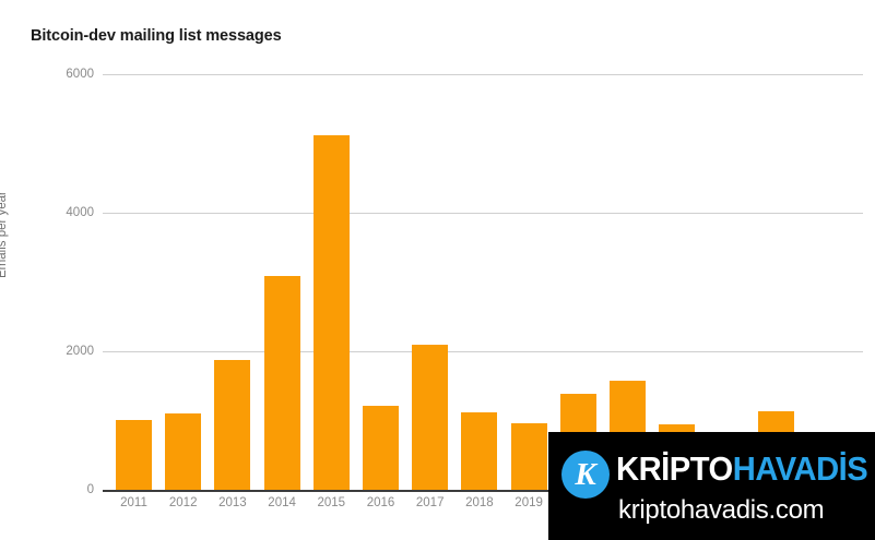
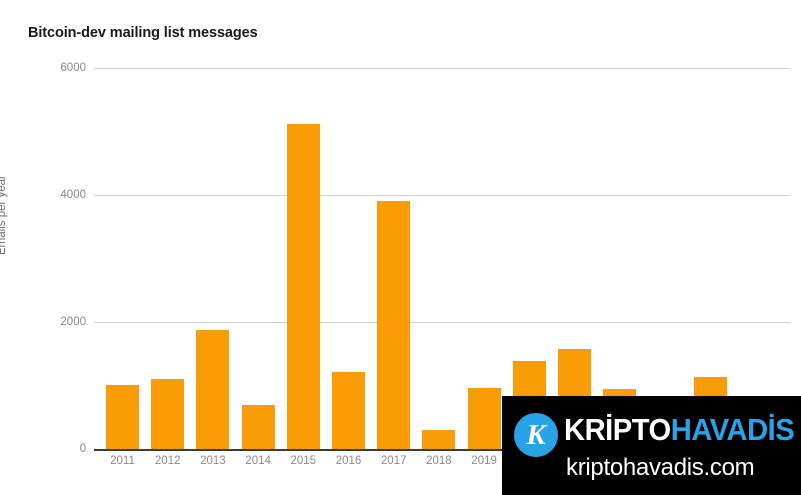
2014: 3100 -> 700
2017: 2100 -> 3900
2018: 1100 -> 300
